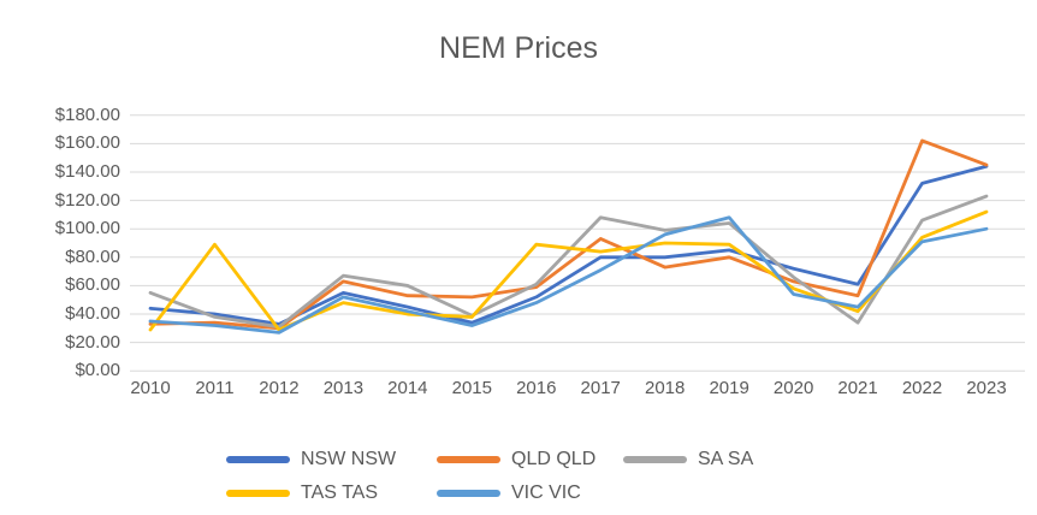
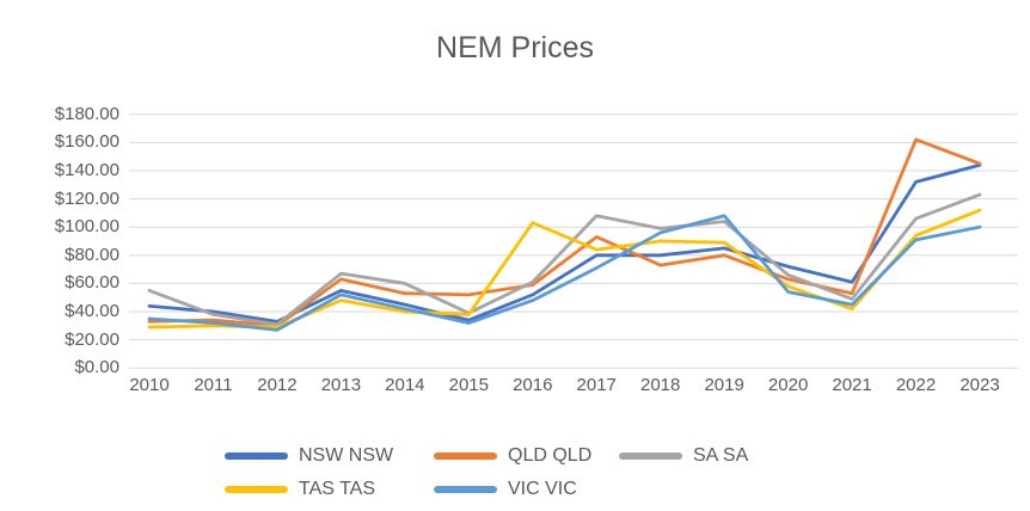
TAS TAS/2011: $89 -> $30
TAS TAS/2016: $89 -> $103
SA SA/2021: $34 -> $49
